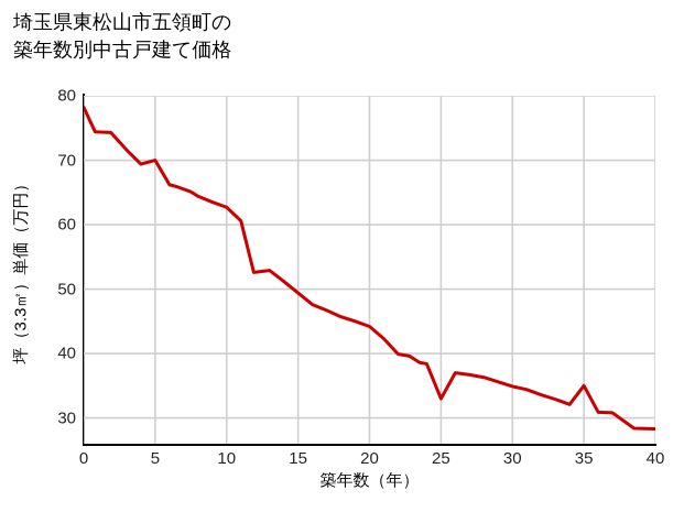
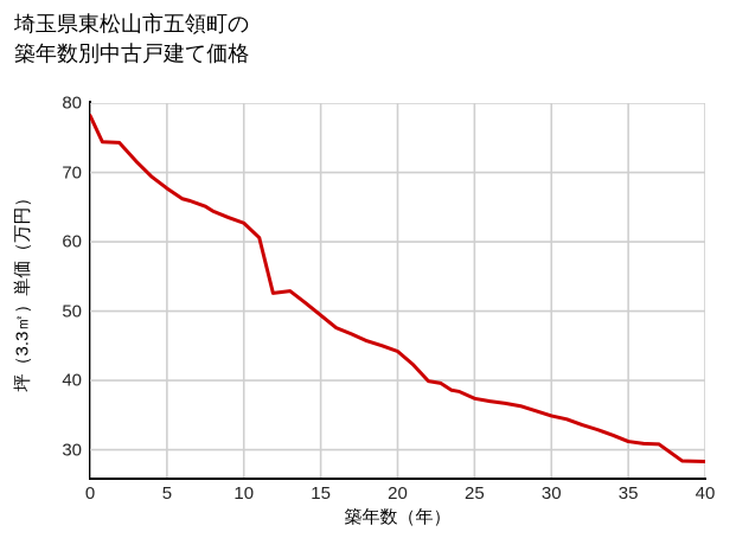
5: 70 -> 68
25: 33 -> 37
35: 35 -> 31
